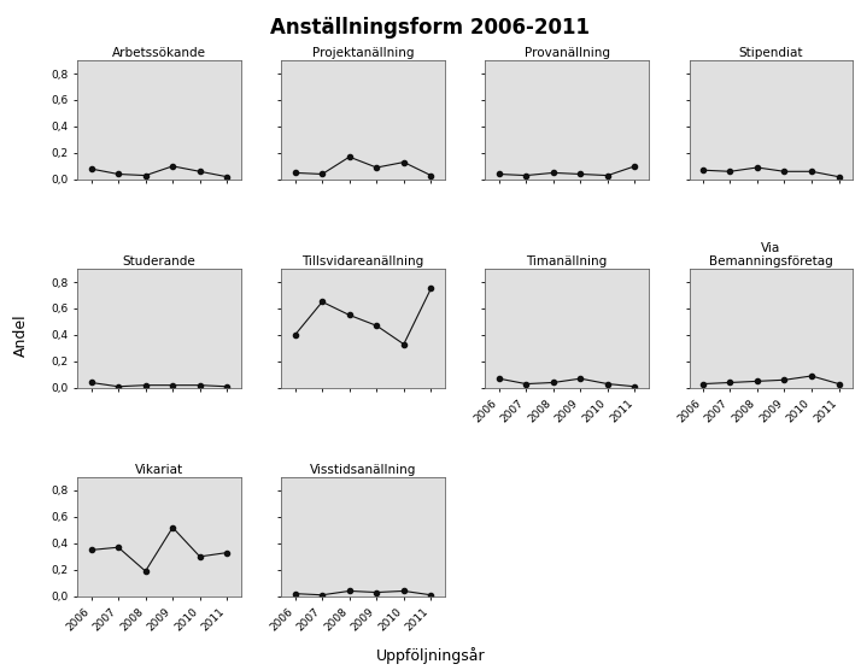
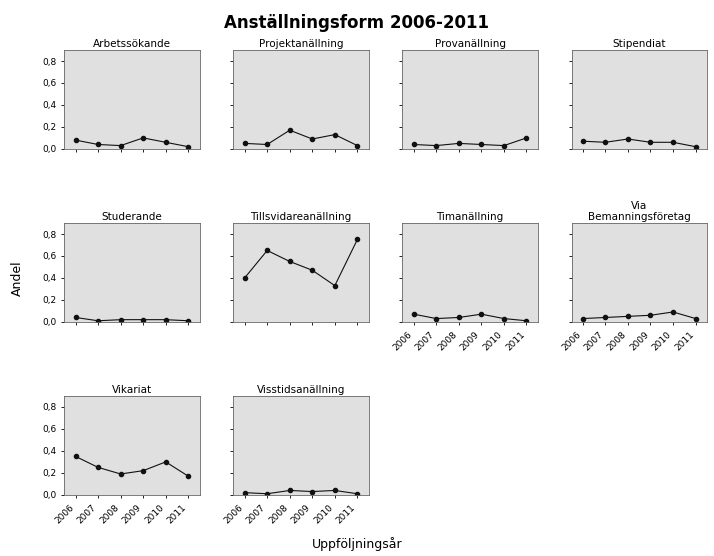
Vikariat/2007: 0,37 -> 0,25
Vikariat/2009: 0,52 -> 0,22
Vikariat/2011: 0,33 -> 0,17
